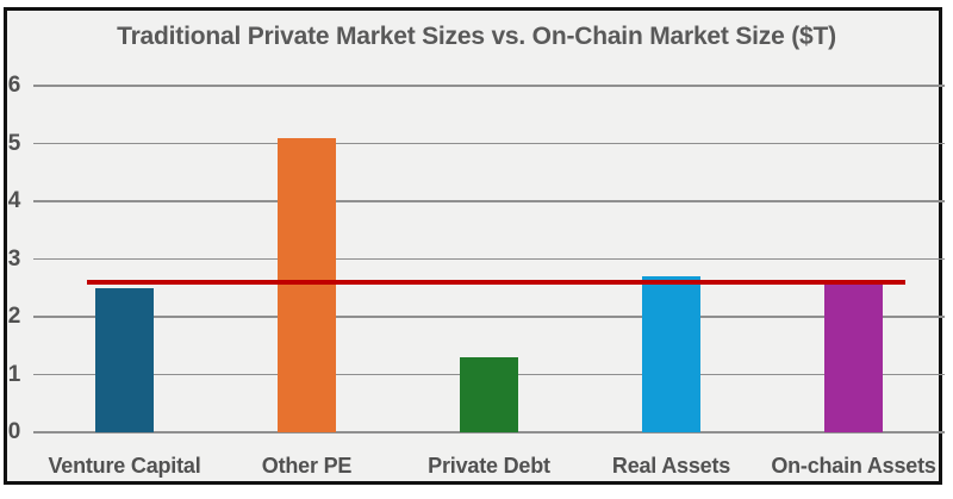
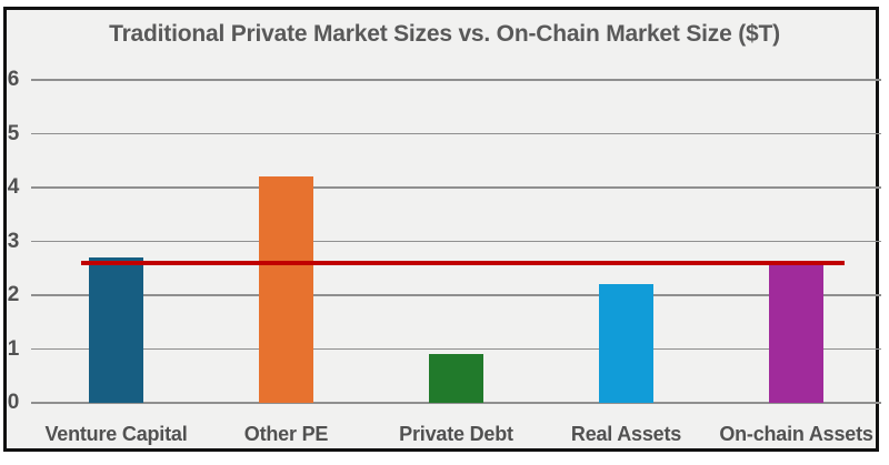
Venture Capital: 2.5 -> 2.7
Other PE: 5.1 -> 4.2
Private Debt: 1.3 -> 0.9
Real Assets: 2.7 -> 2.2
